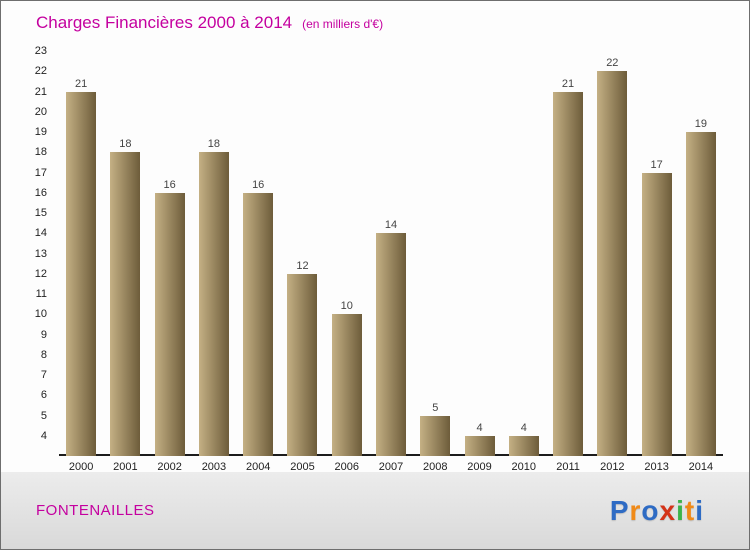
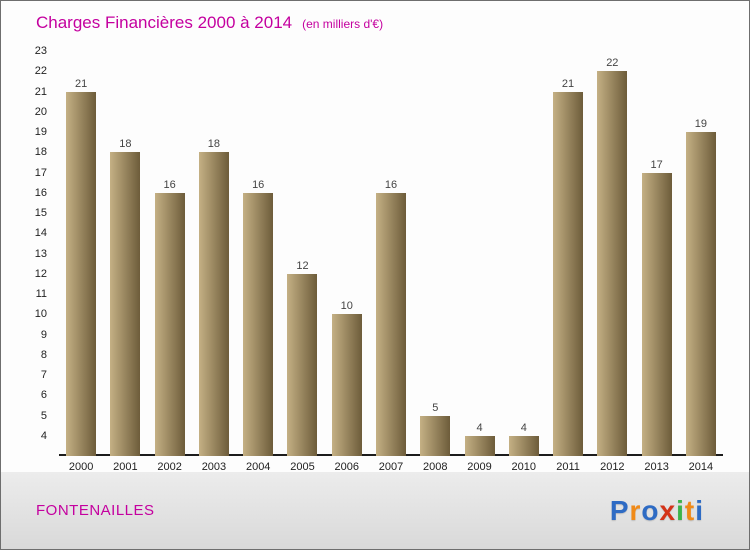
2007: 14 -> 16
